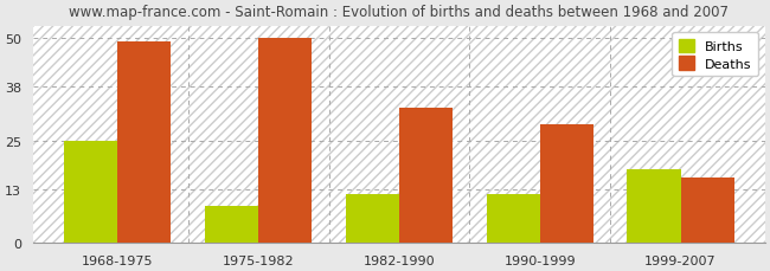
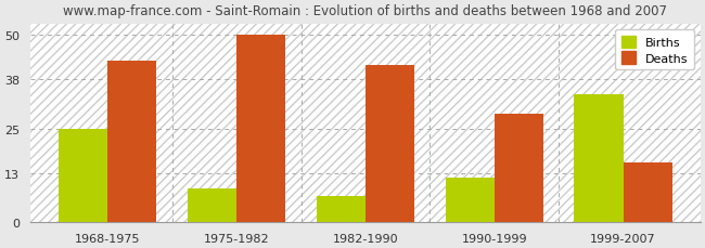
Deaths/1968-1975: 49 -> 43
Births/1982-1990: 12 -> 7
Deaths/1982-1990: 33 -> 42
Births/1999-2007: 18 -> 34
